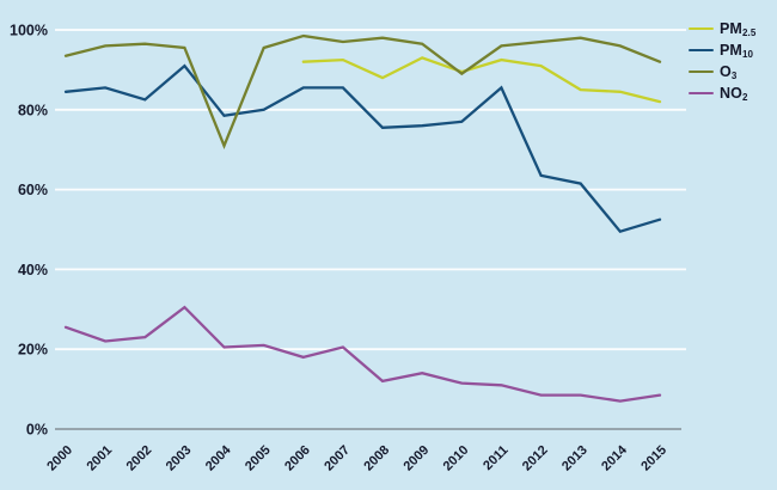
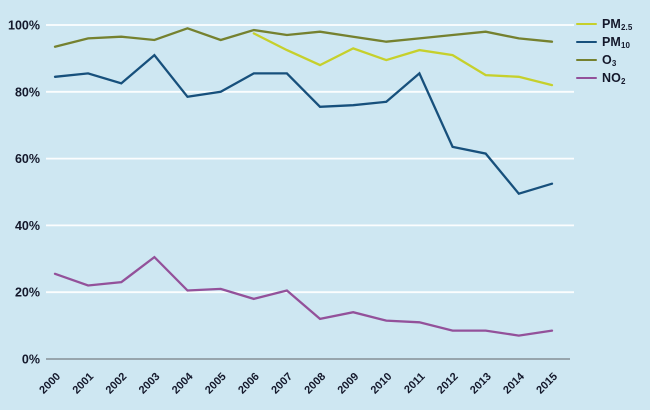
O3/2004: 71% -> 99%
PM2.5/2006: 92% -> 98%
O3/2010: 89% -> 95%
O3/2015: 92% -> 95%
